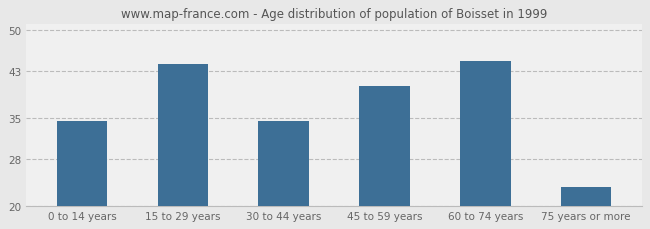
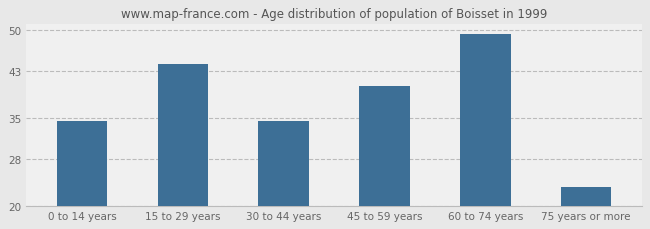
60 to 74 years: 44.8 -> 49.4
